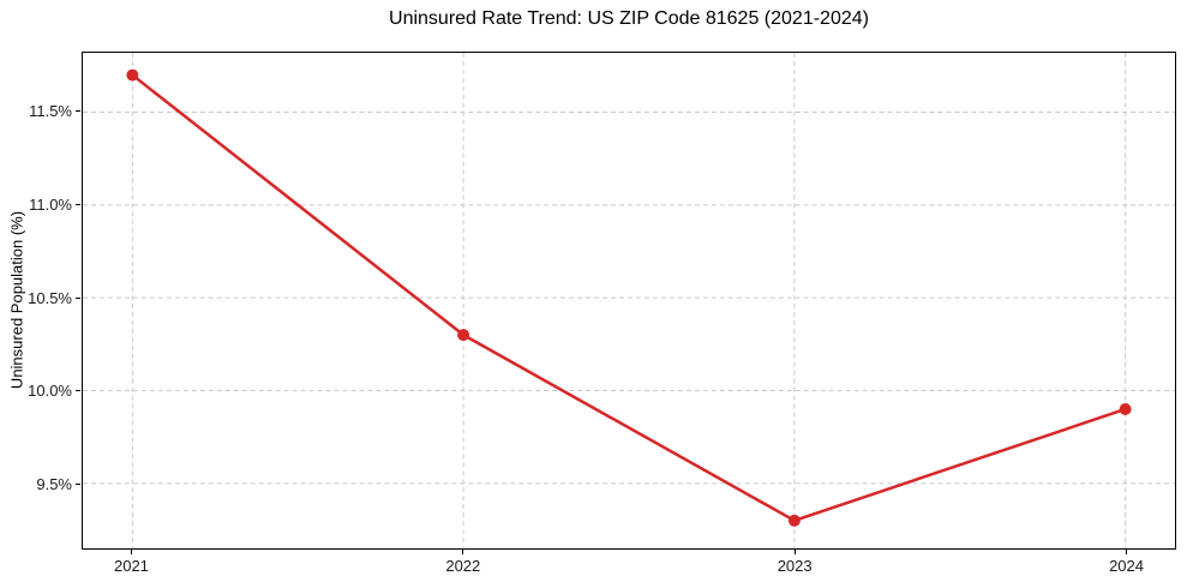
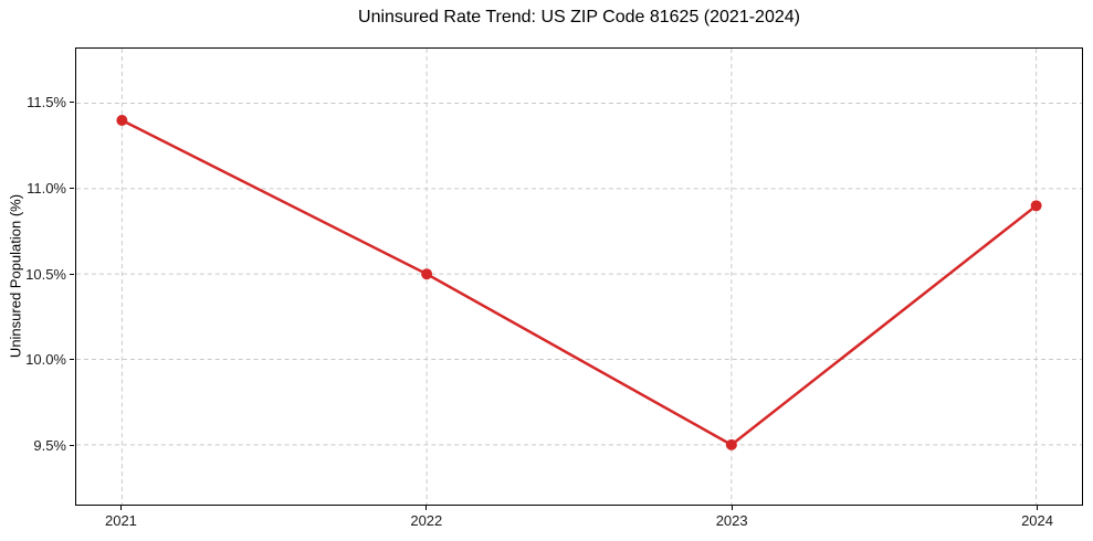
2021: 11.7% -> 11.4%
2022: 10.3% -> 10.5%
2023: 9.3% -> 9.5%
2024: 9.9% -> 10.9%
